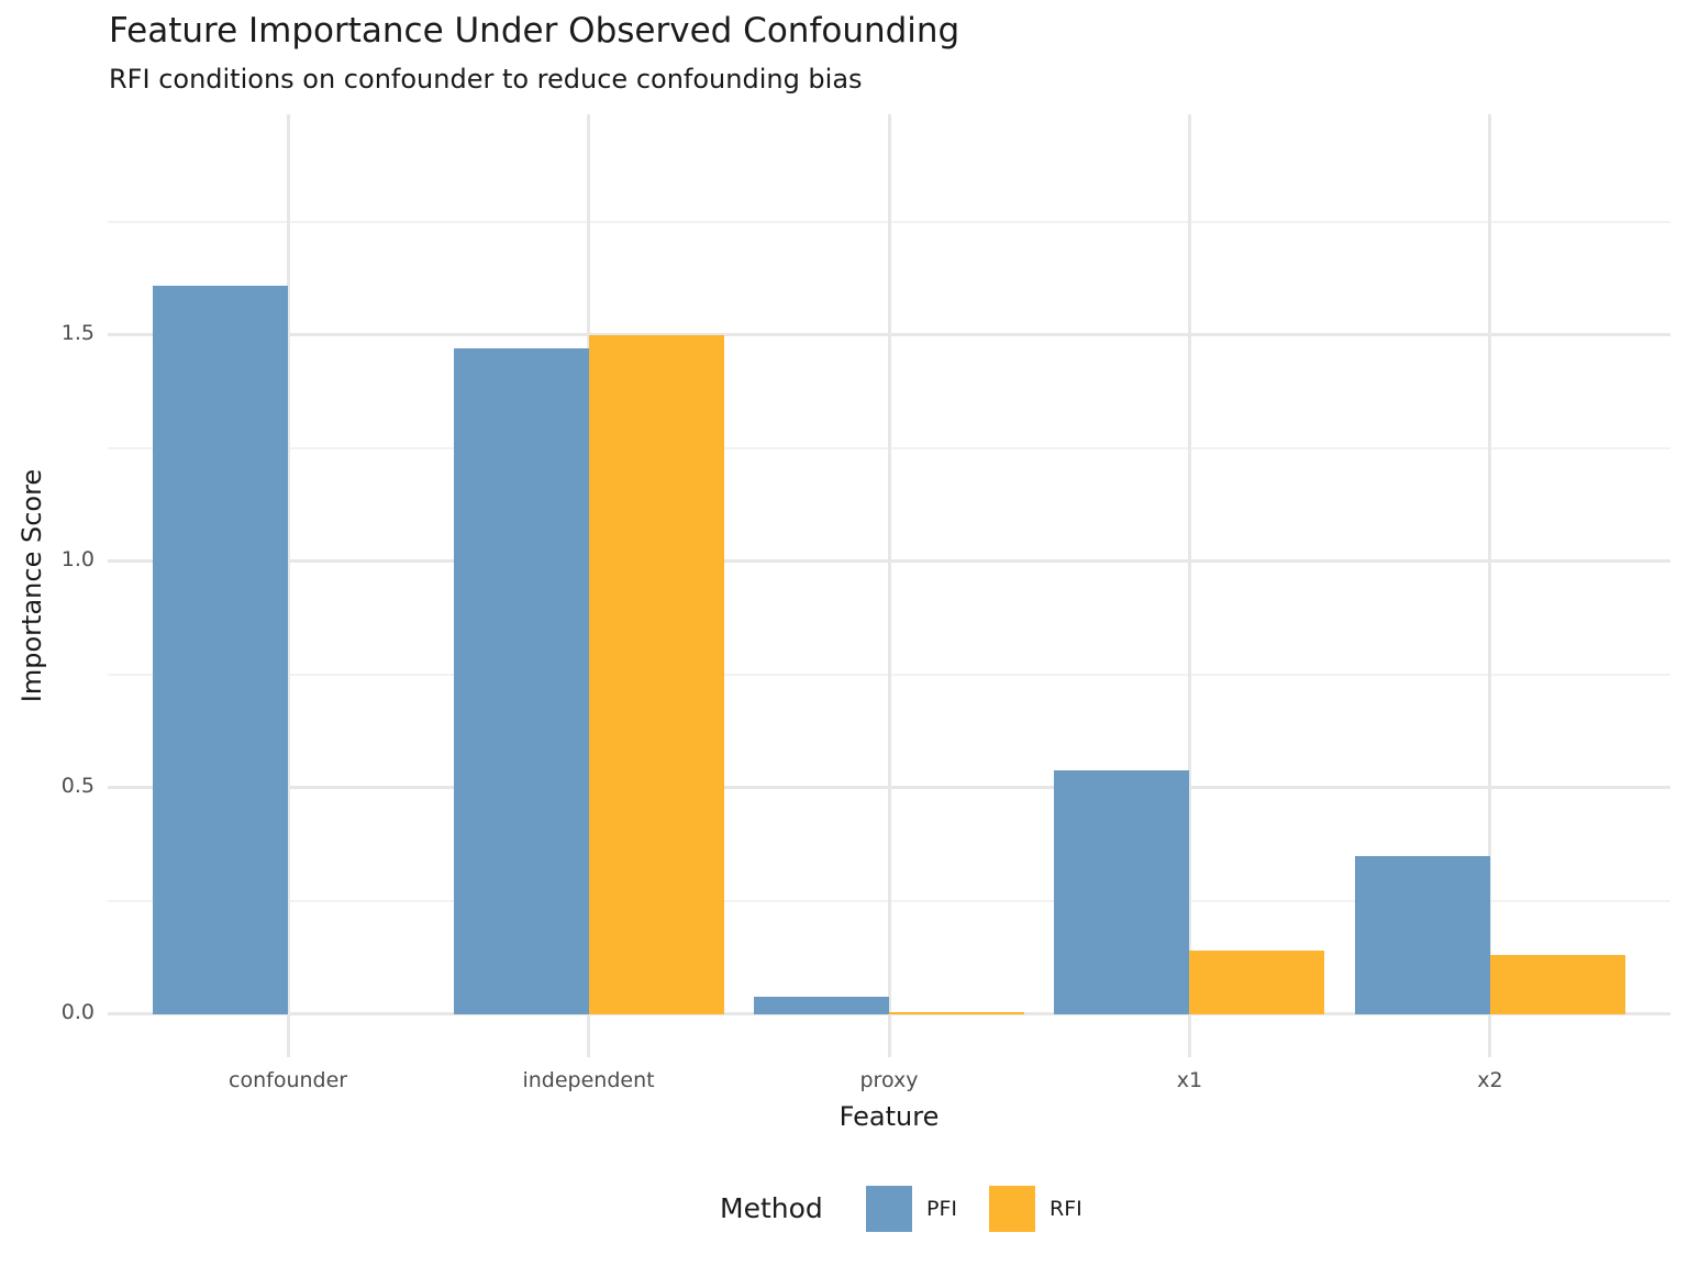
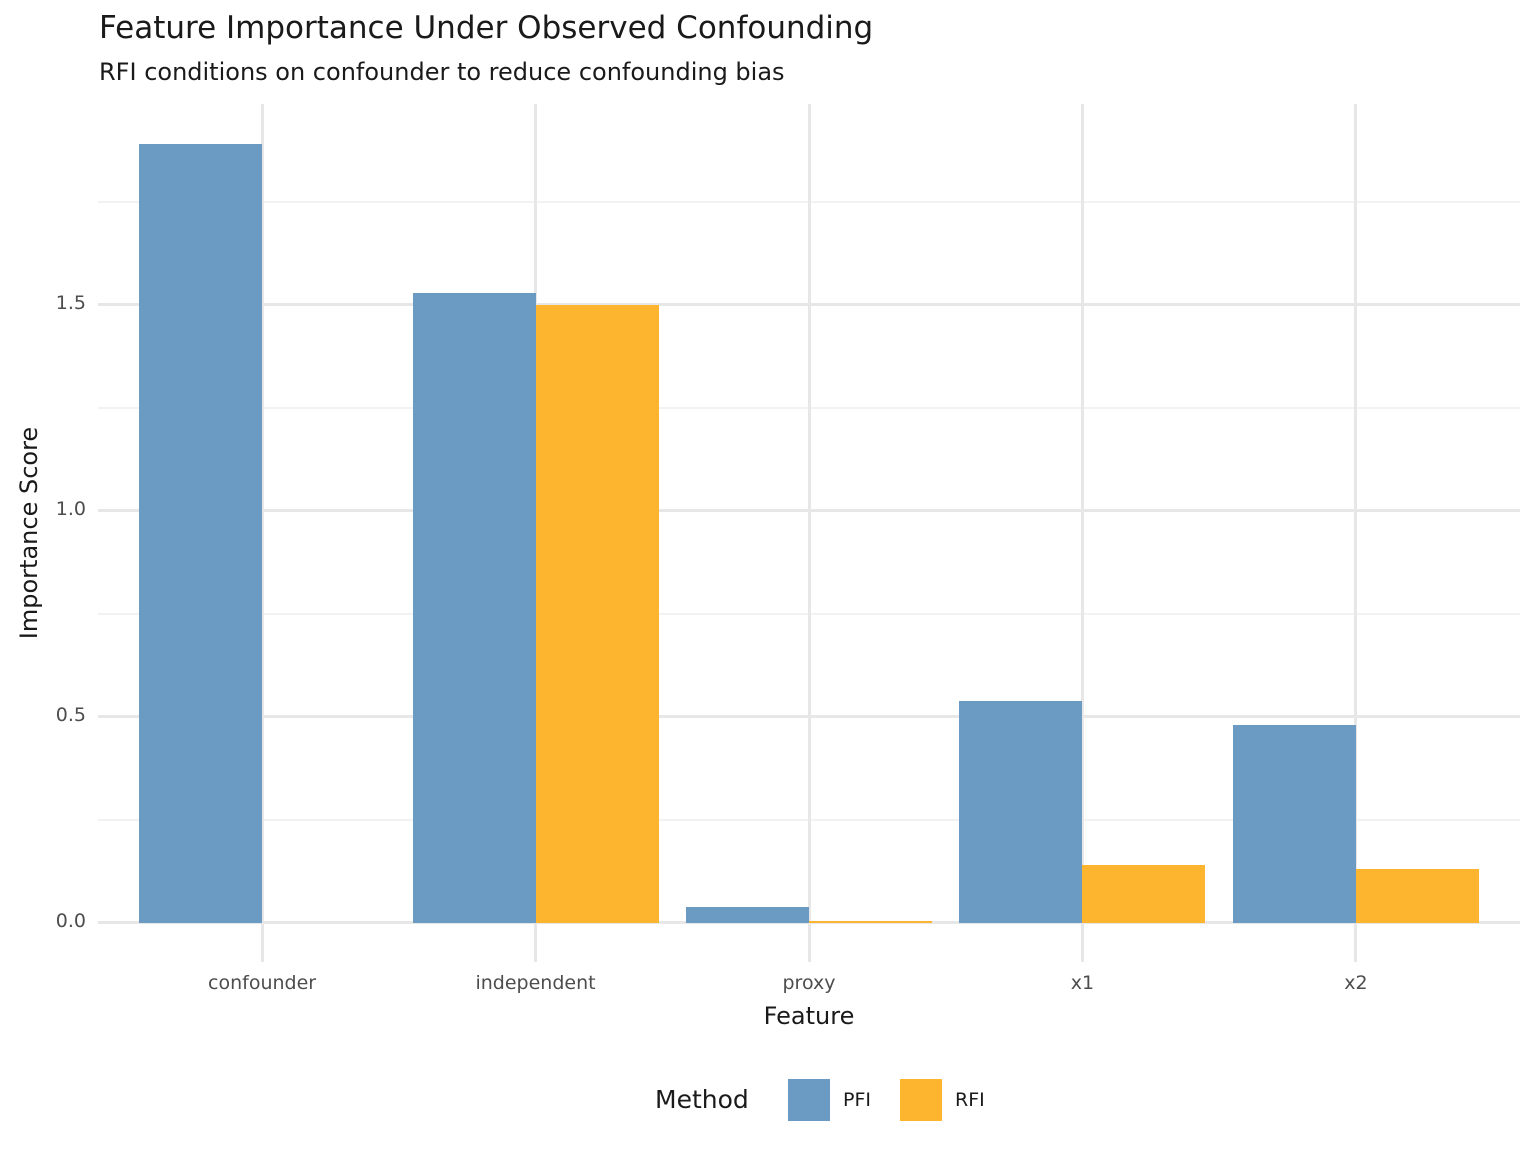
PFI/confounder: 1.61 -> 1.89
PFI/independent: 1.47 -> 1.53
PFI/x2: 0.35 -> 0.48
